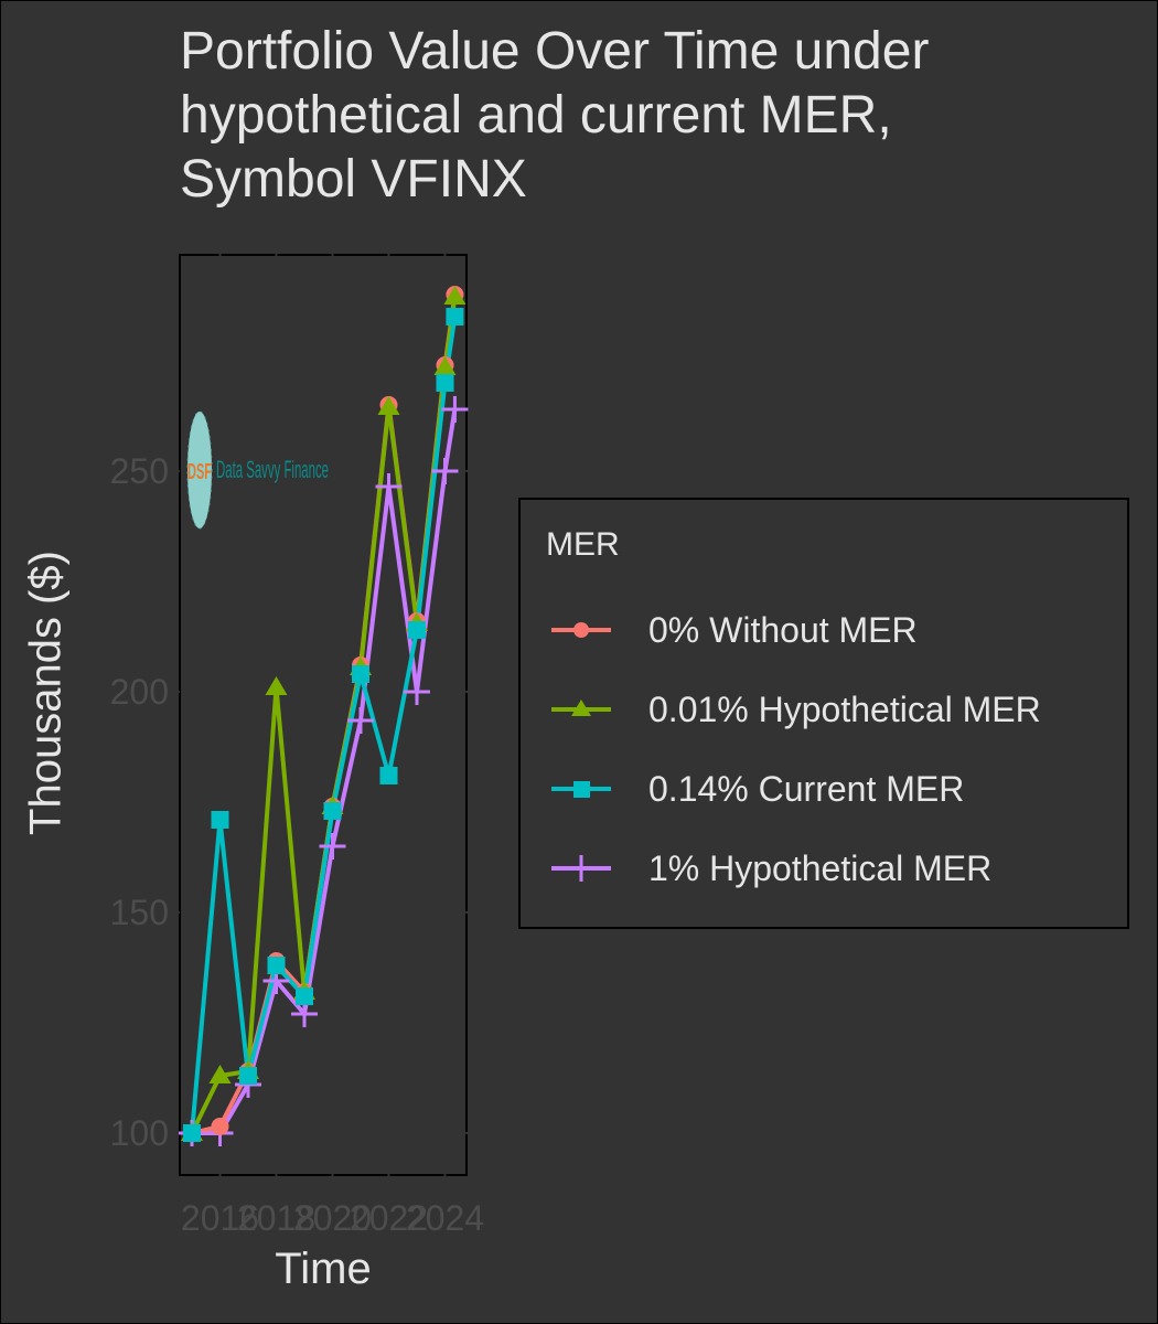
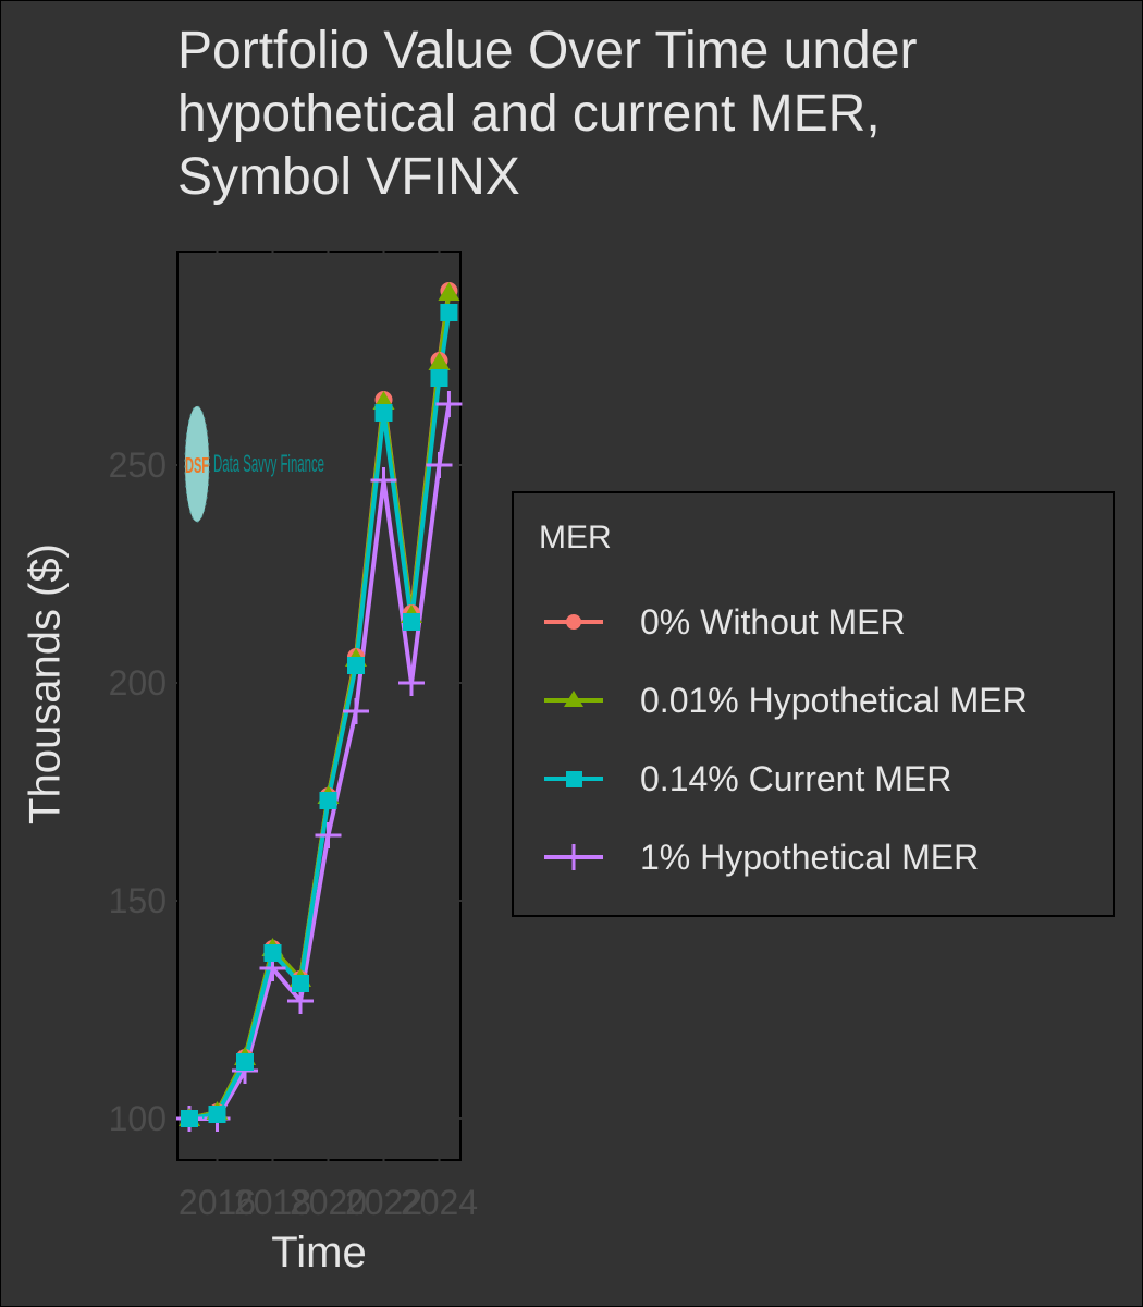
0.01% Hypothetical MER/2016: 113 -> 102
0.14% Current MER/2016: 171 -> 101
0.01% Hypothetical MER/2018: 201 -> 139
0.14% Current MER/2022: 181 -> 262
